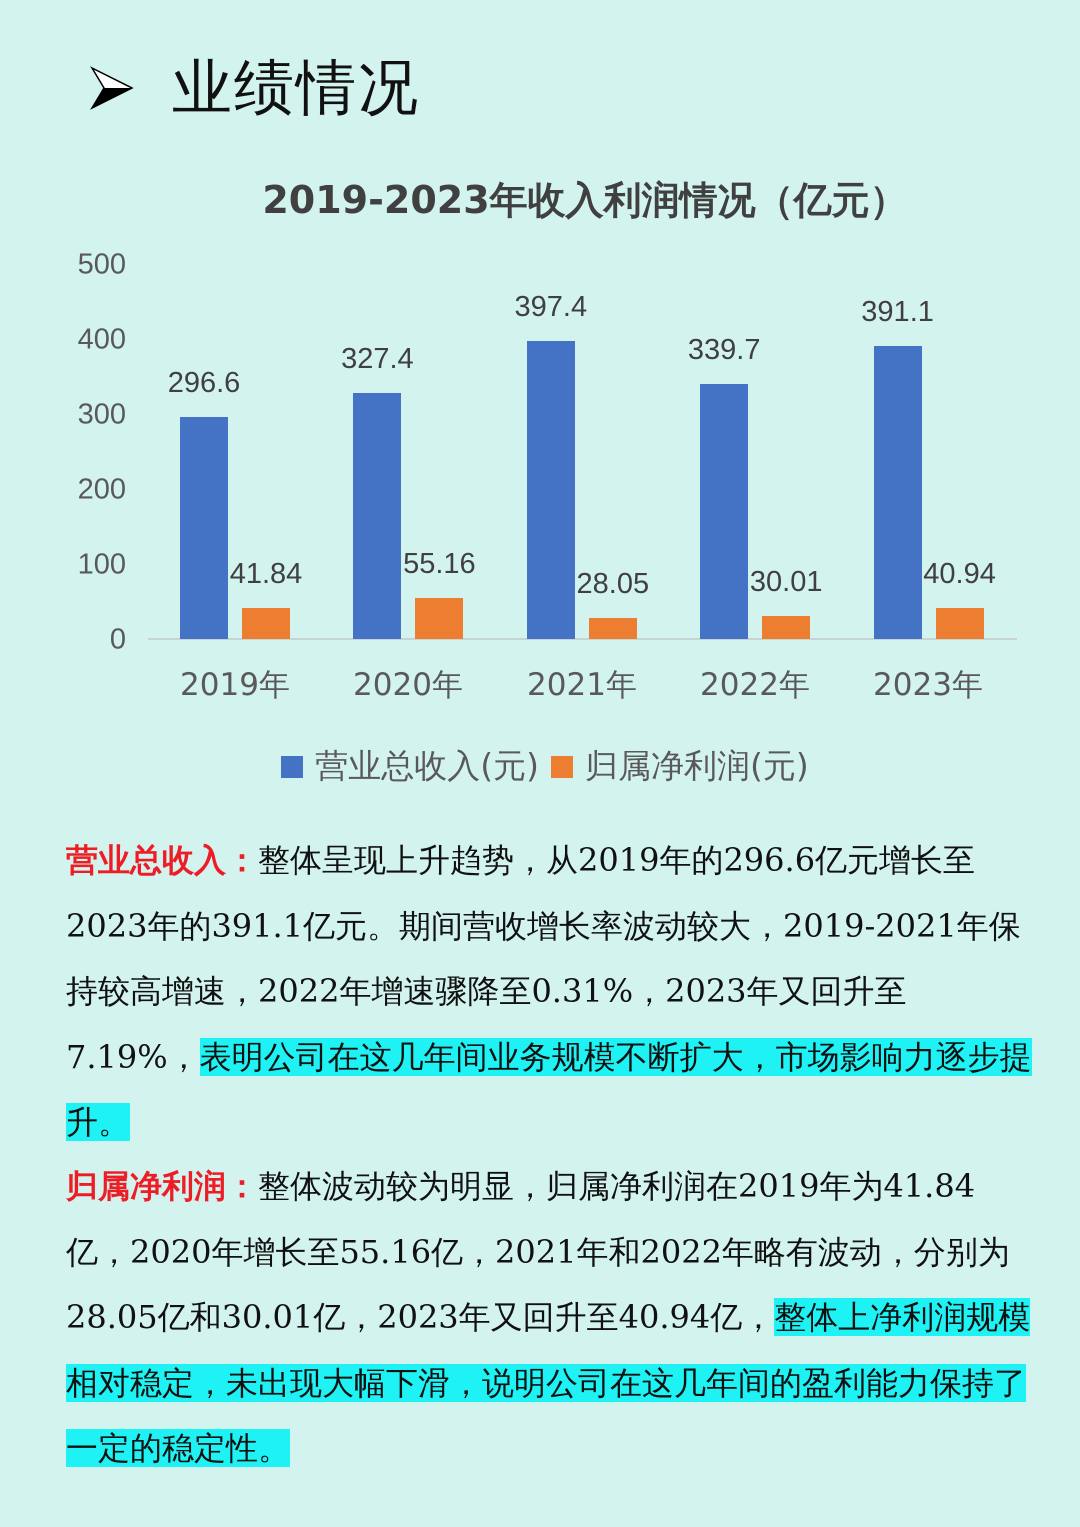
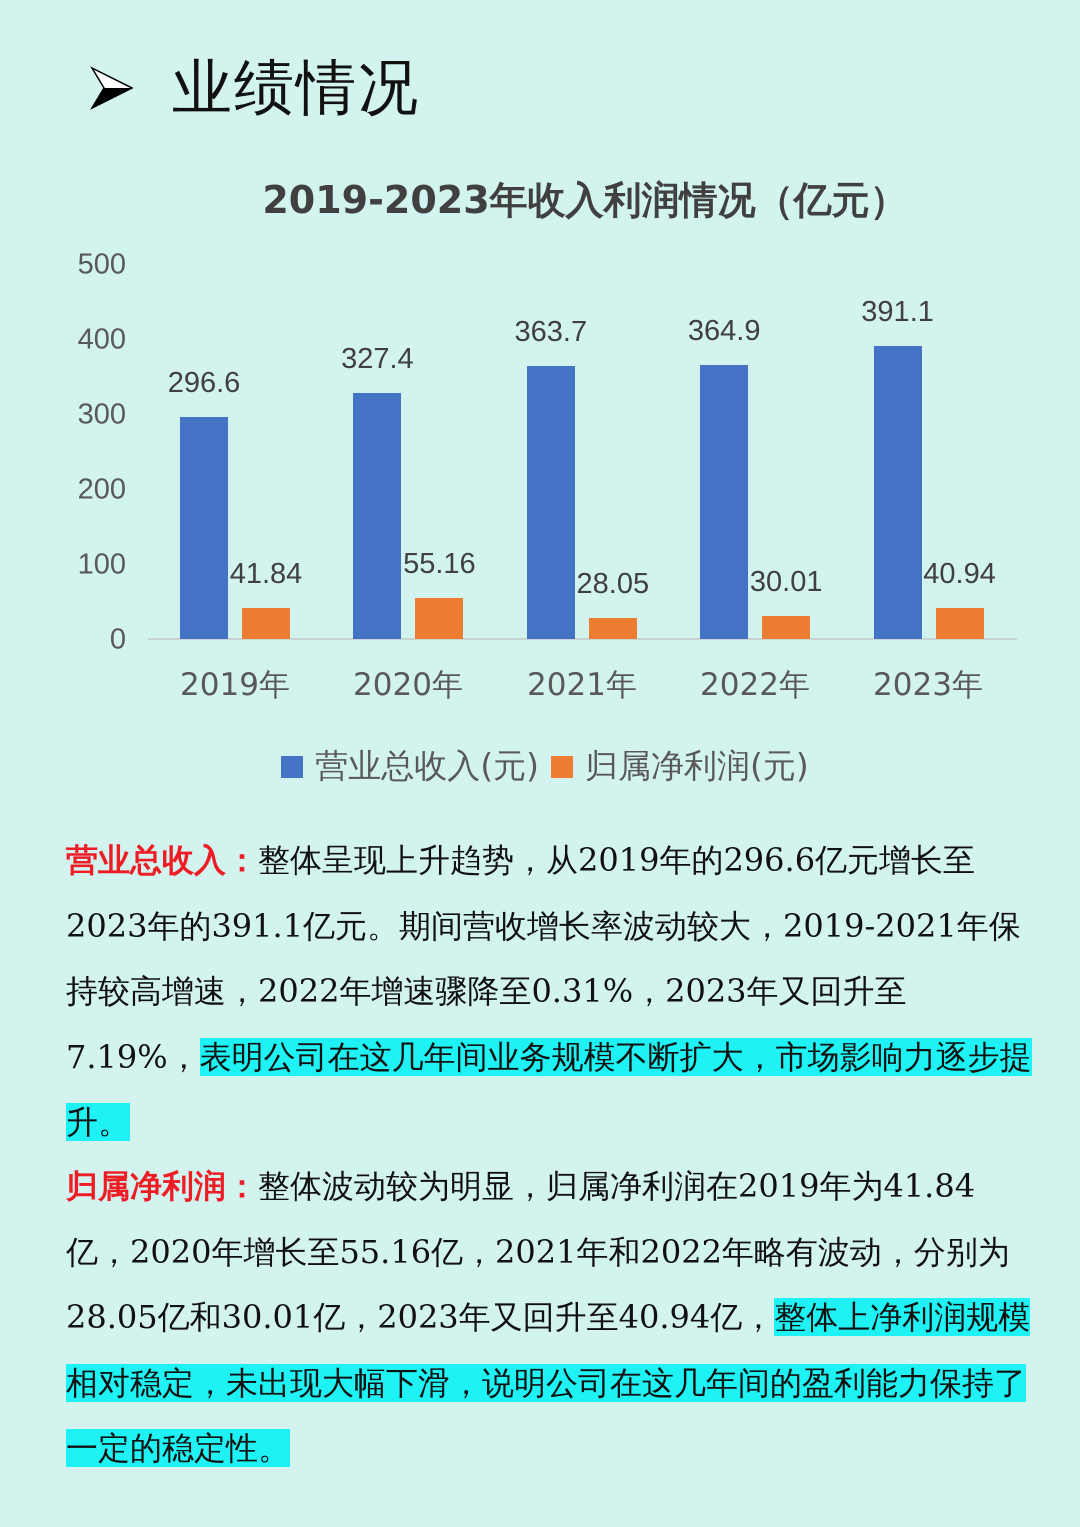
营业总收入(元)/2021年: 397.4 -> 363.7
营业总收入(元)/2022年: 339.7 -> 364.9
